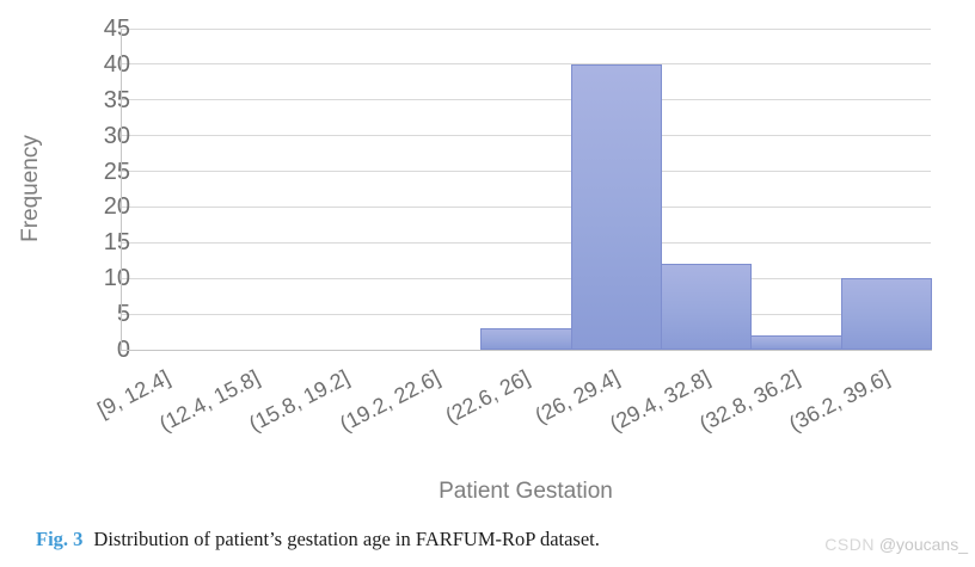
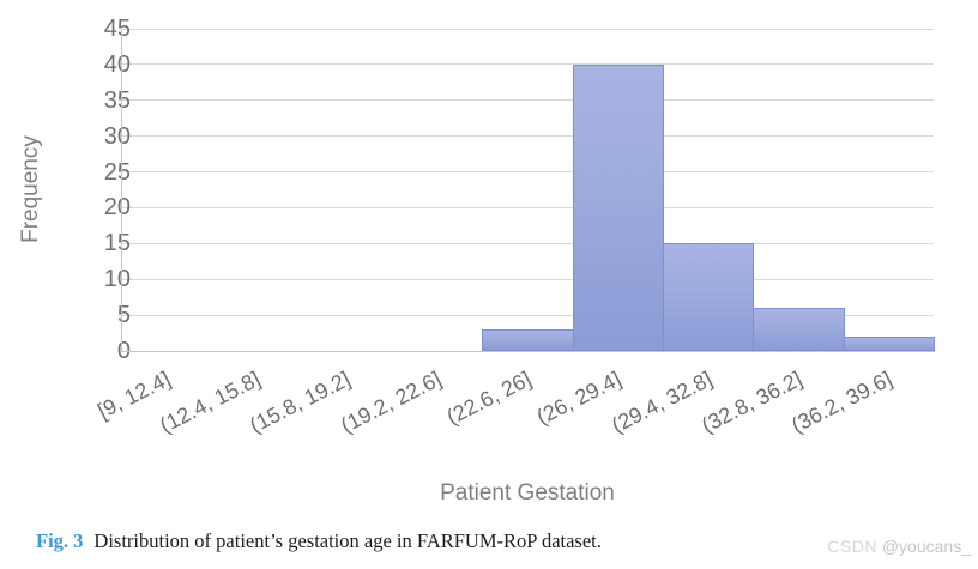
(29.4, 32.8]: 12 -> 15
(32.8, 36.2]: 2 -> 6
(36.2, 39.6]: 10 -> 2
